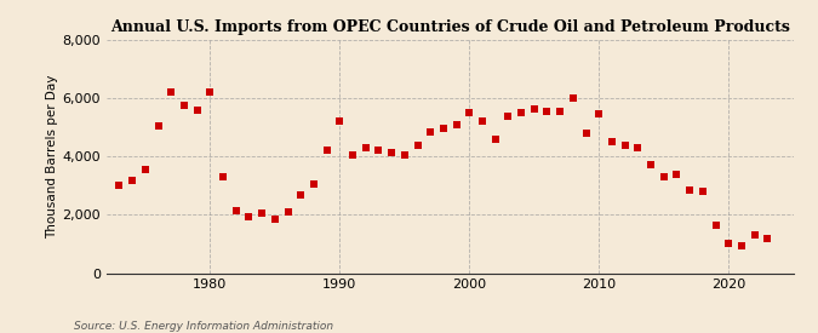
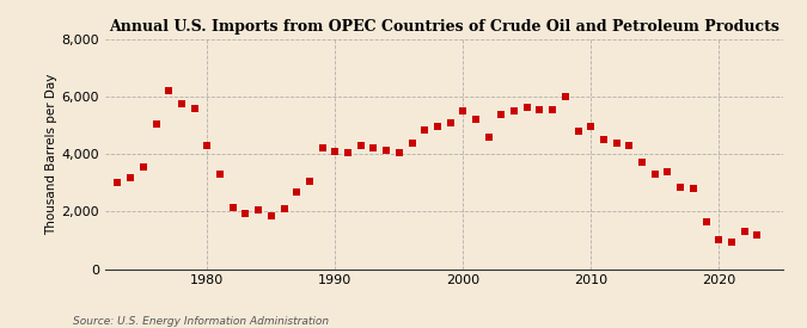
1980: 6,200 -> 4,300
1990: 5,200 -> 4,100
2010: 5,450 -> 4,950
